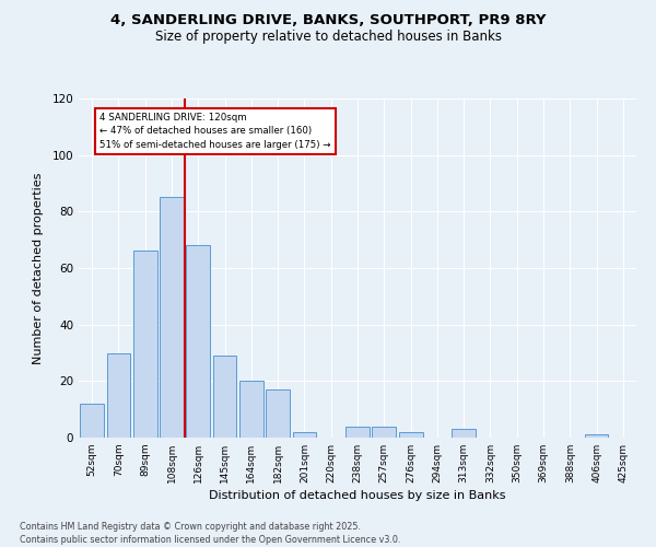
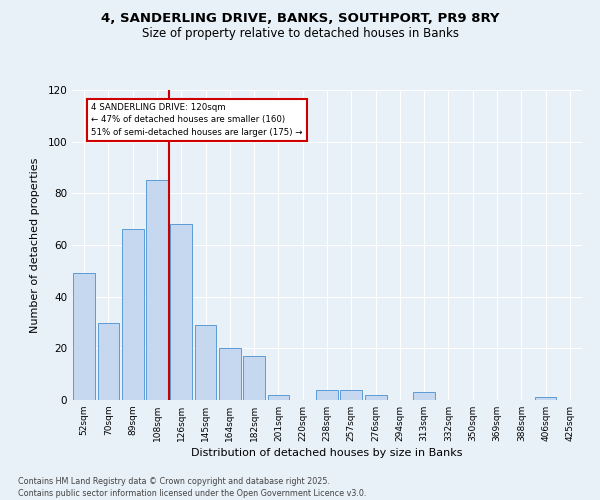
52sqm: 12 -> 49
